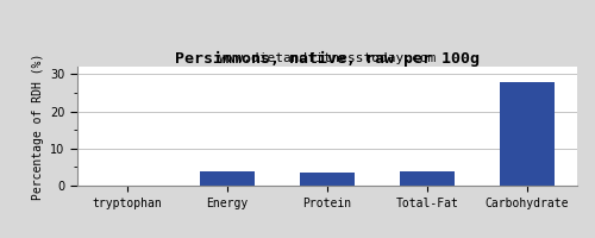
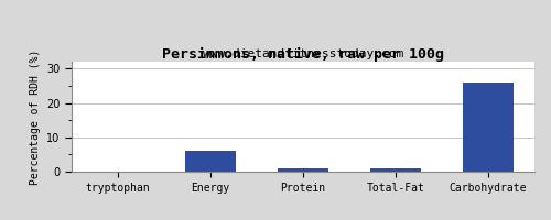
Energy: 4.0 -> 6.2
Protein: 3.5 -> 1.0
Total-Fat: 4.0 -> 1.1
Carbohydrate: 28.0 -> 26.0
